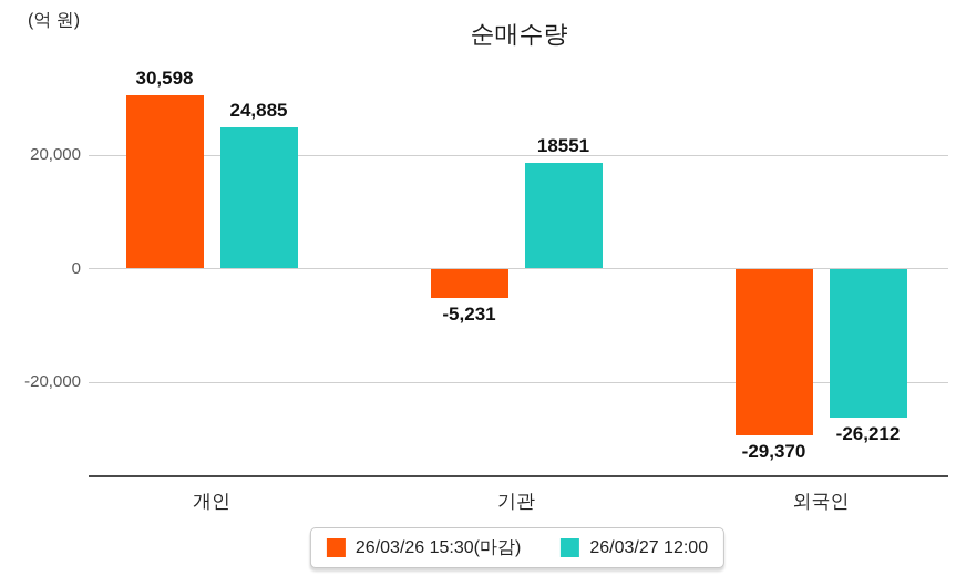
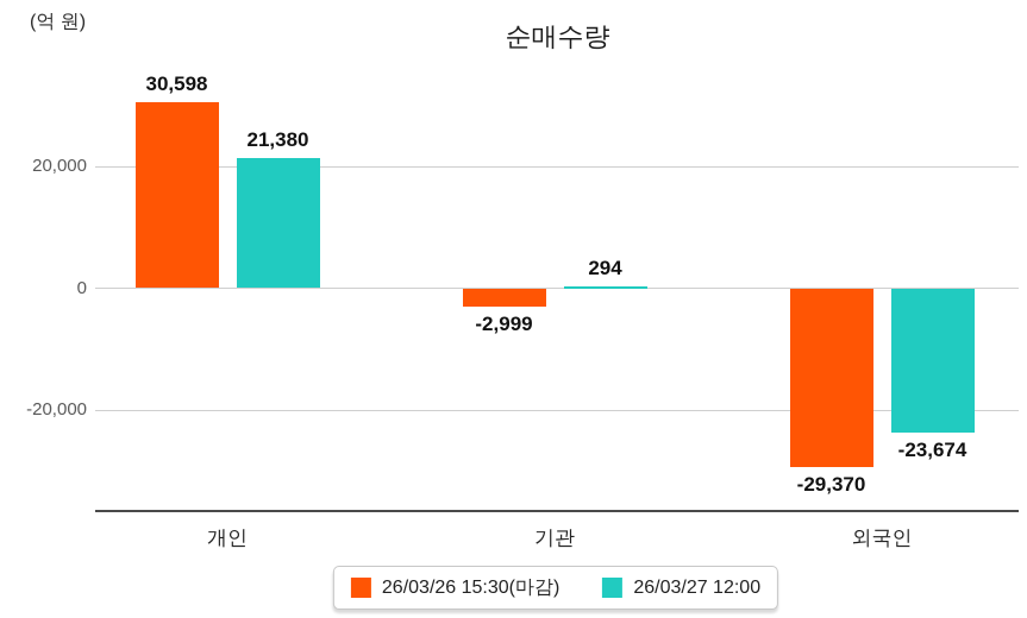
26/03/27 12:00/개인: 24,885 -> 21,380
26/03/26 15:30(마감)/기관: -5,231 -> -2,999
26/03/27 12:00/기관: 18551 -> 294
26/03/27 12:00/외국인: -26,212 -> -23,674
